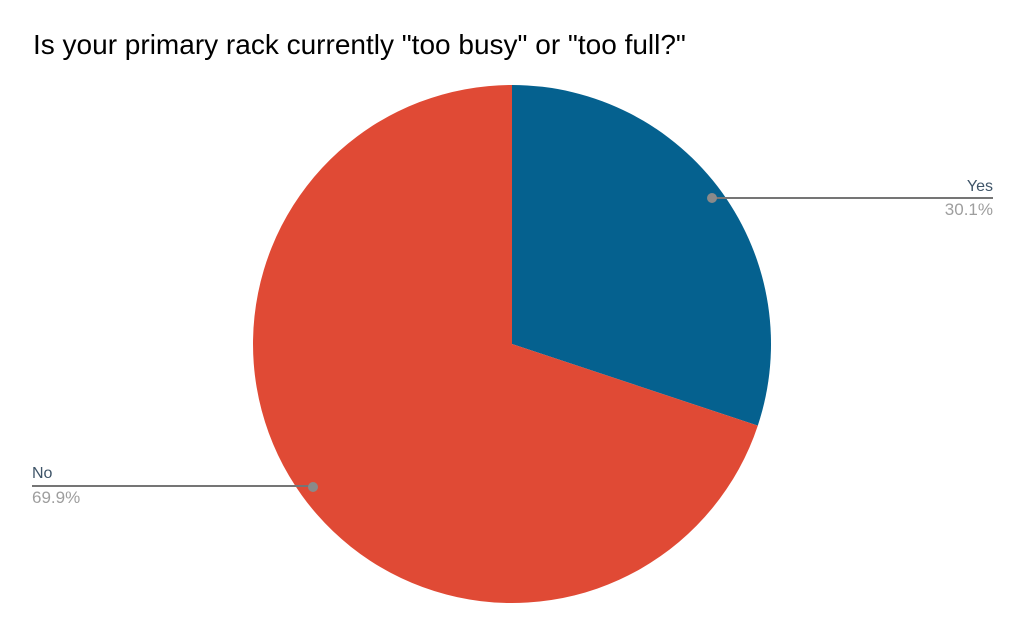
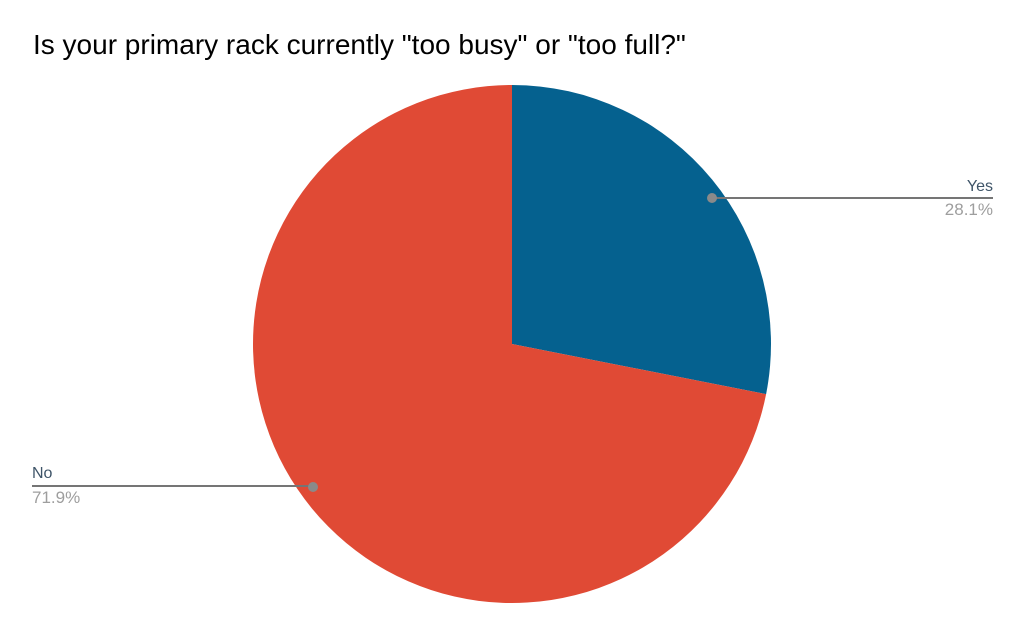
Yes: 30.1% -> 28.1%
No: 69.9% -> 71.9%
